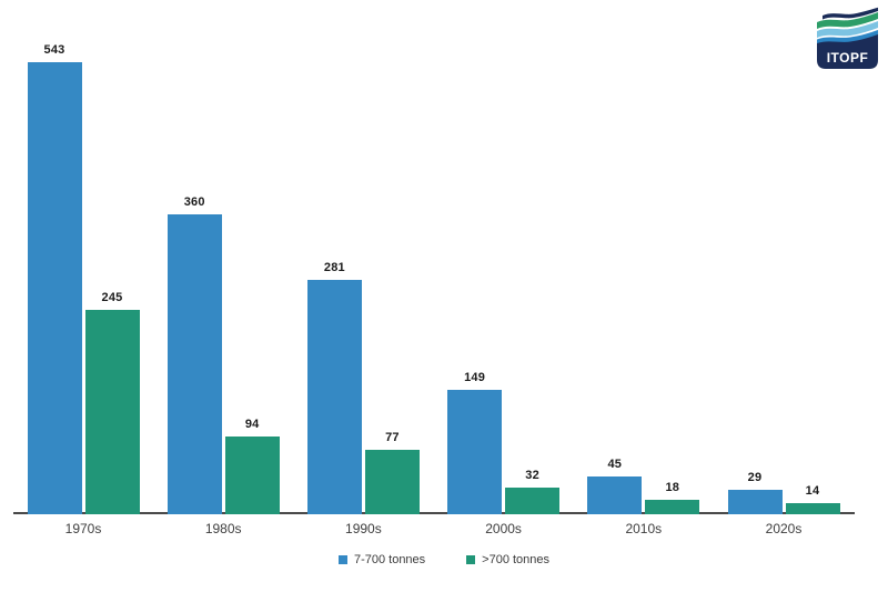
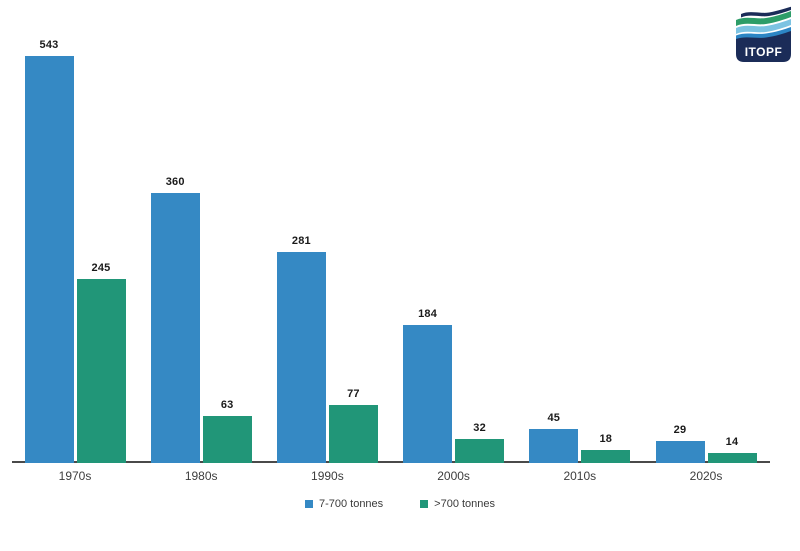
>700 tonnes/1980s: 94 -> 63
7-700 tonnes/2000s: 149 -> 184
